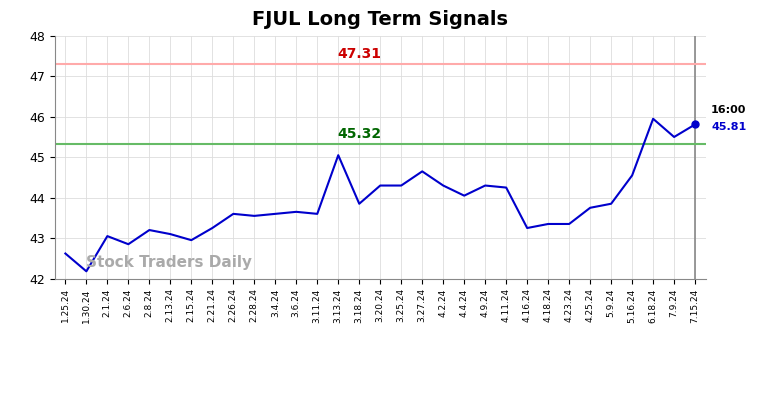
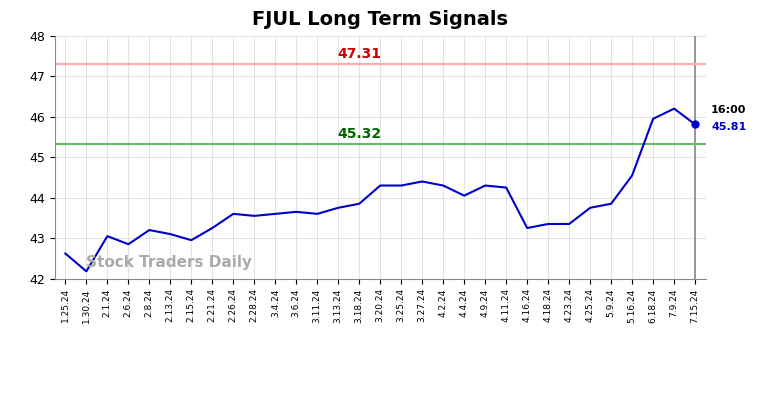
3.13.24: 45.05 -> 43.75
3.27.24: 44.65 -> 44.40
7.9.24: 45.50 -> 46.20
